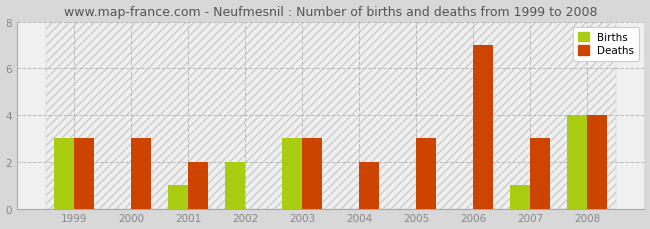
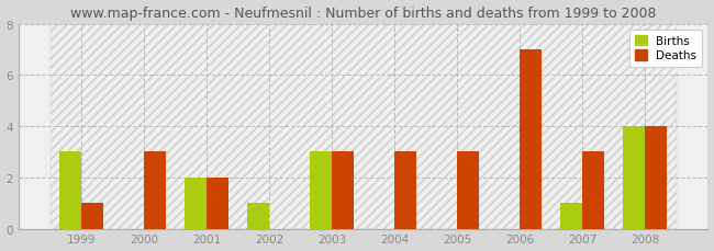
Deaths/1999: 3 -> 1
Births/2001: 1 -> 2
Births/2002: 2 -> 1
Deaths/2004: 2 -> 3
